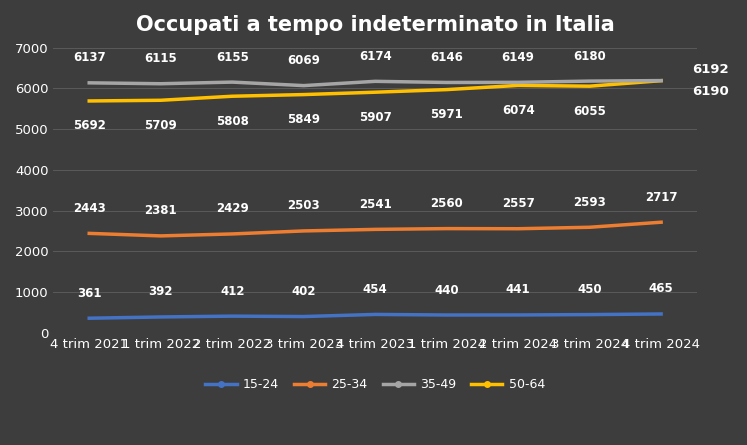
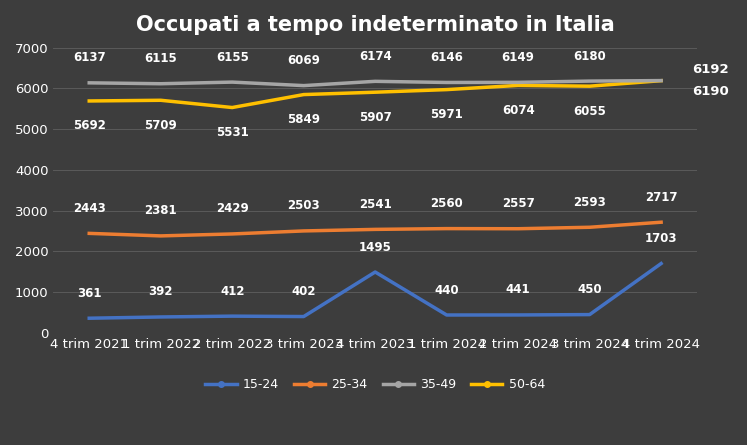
50-64/2 trim 2022: 5808 -> 5531
15-24/4 trim 2023: 454 -> 1495
15-24/4 trim 2024: 465 -> 1703
